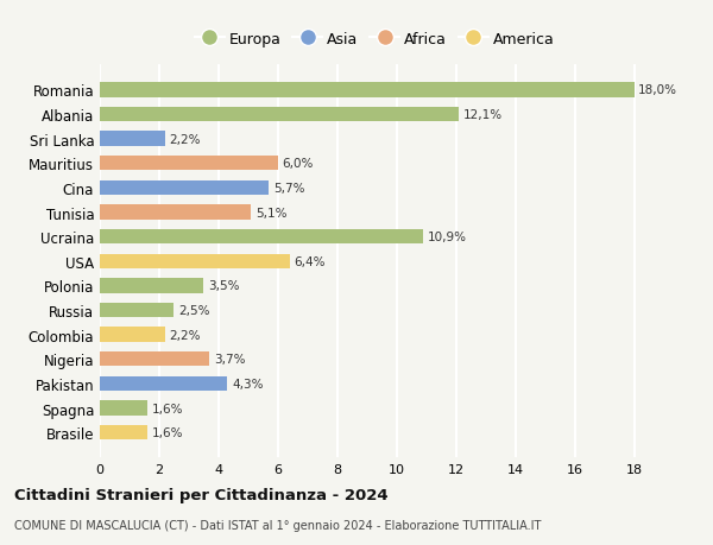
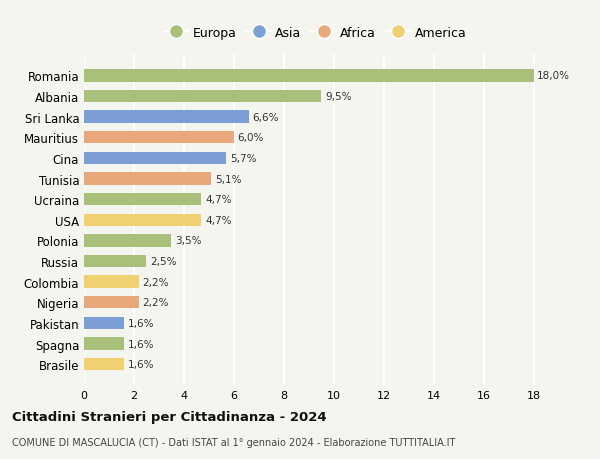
Albania: 12,1% -> 9,5%
Sri Lanka: 2,2% -> 6,6%
Ucraina: 10,9% -> 4,7%
USA: 6,4% -> 4,7%
Nigeria: 3,7% -> 2,2%
Pakistan: 4,3% -> 1,6%
